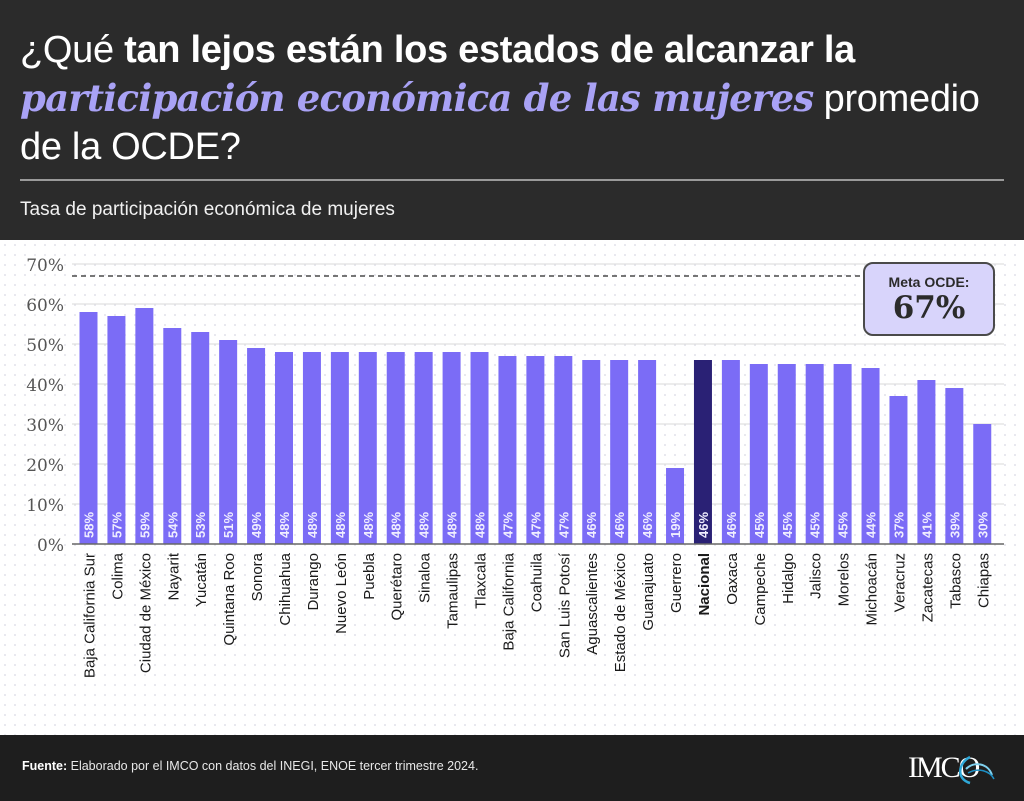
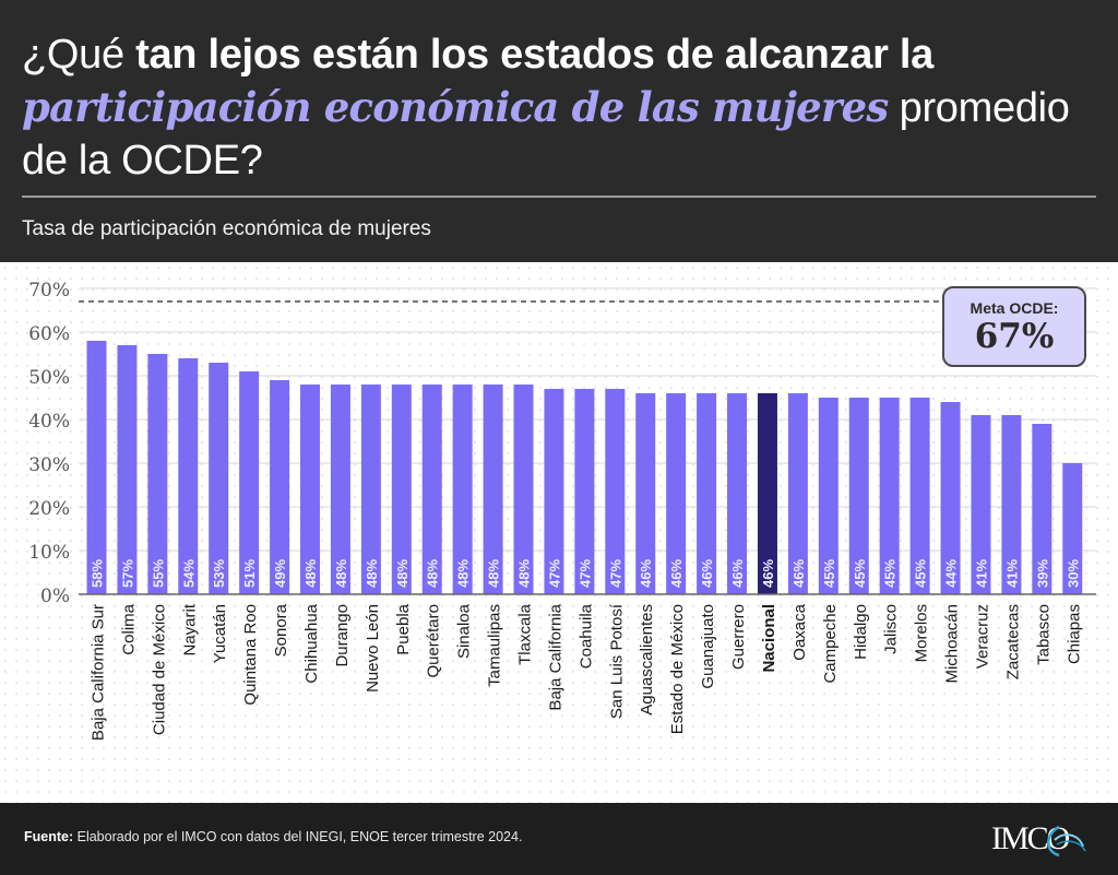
Ciudad de México: 59% -> 55%
Guerrero: 19% -> 46%
Veracruz: 37% -> 41%
